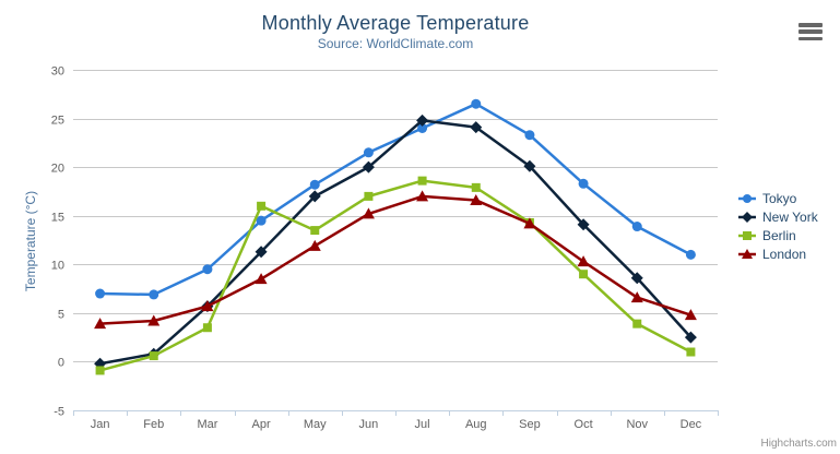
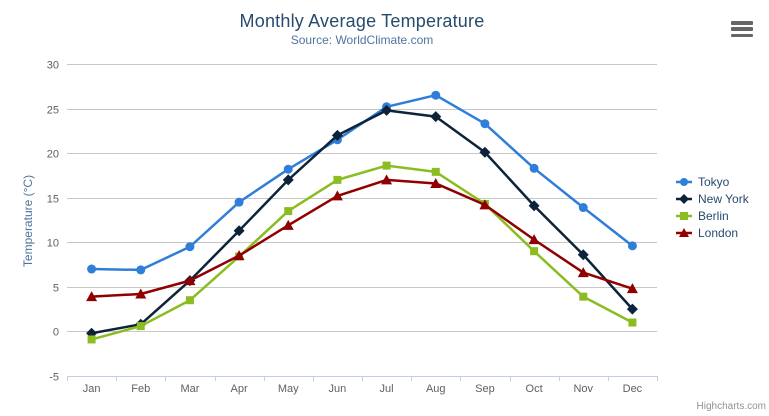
Berlin/Apr: 16 -> 8
New York/Jun: 20 -> 22
Tokyo/Jul: 24 -> 25
Tokyo/Dec: 11 -> 10
